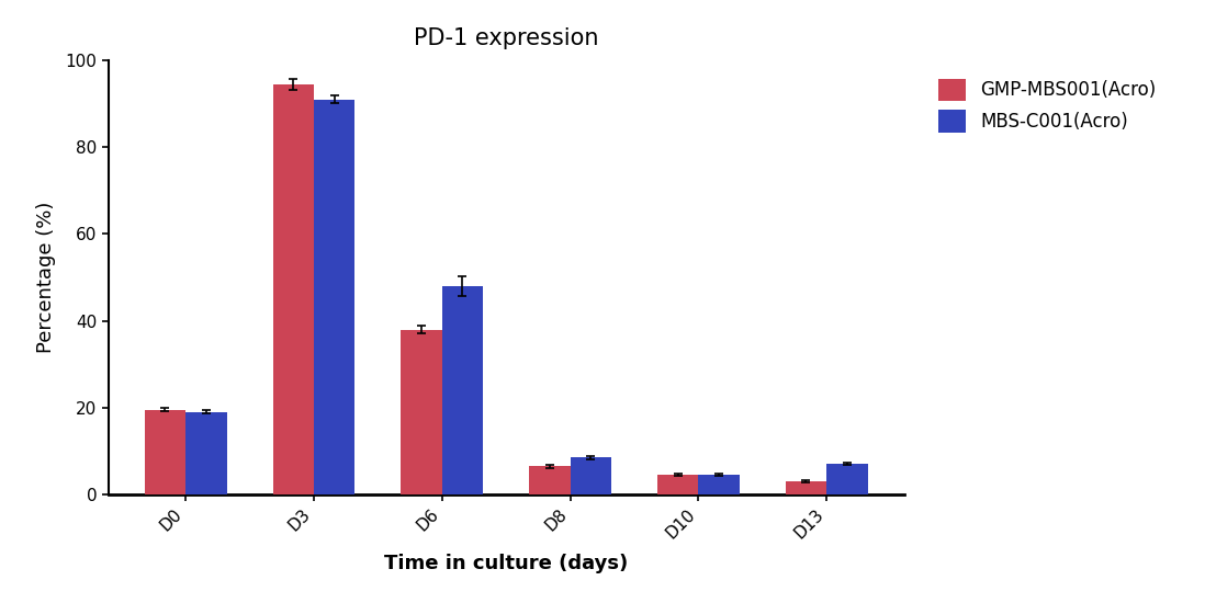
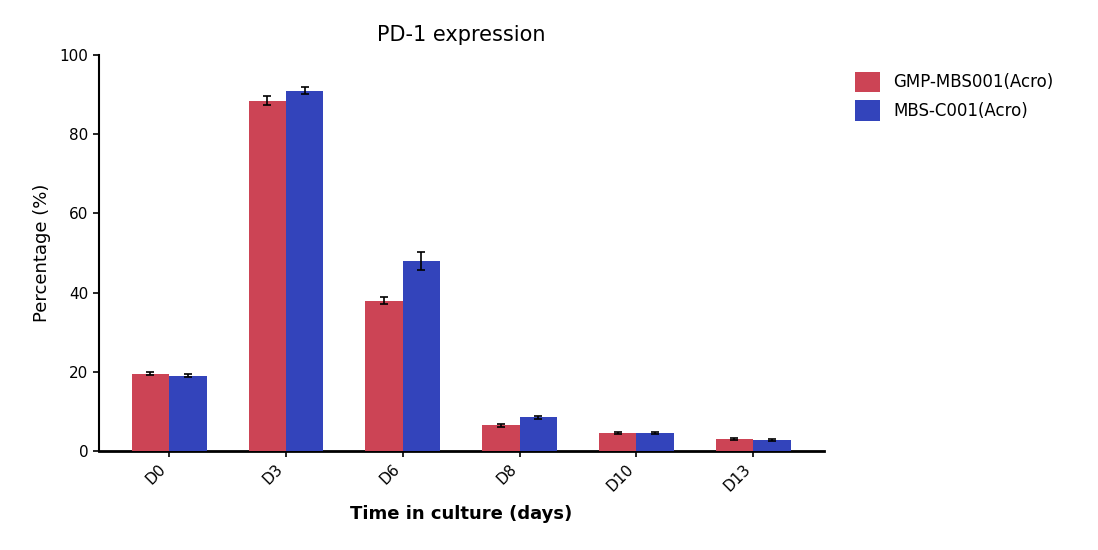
GMP-MBS001(Acro)/D3: 94.5 -> 88.5
MBS-C001(Acro)/D13: 7.0 -> 2.8
